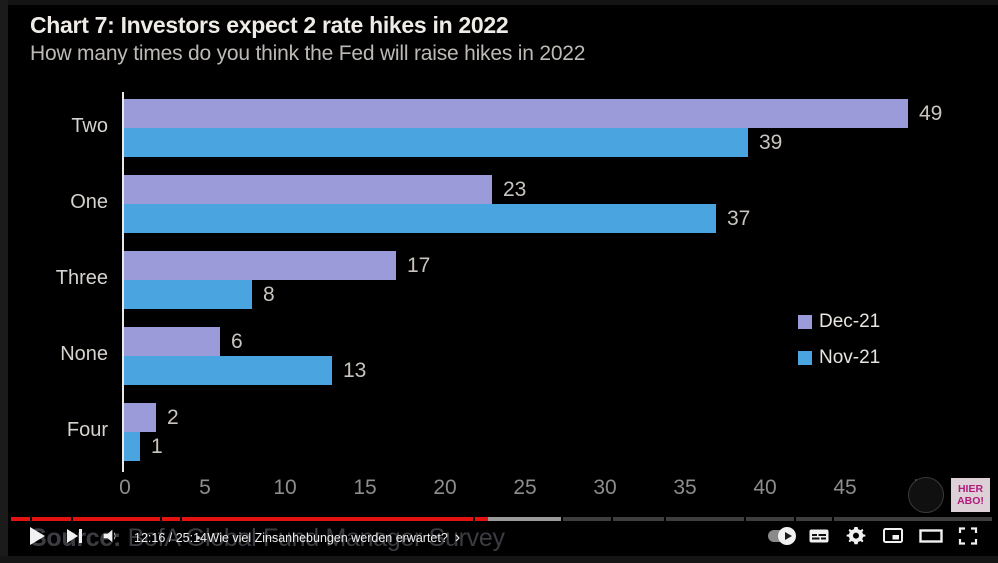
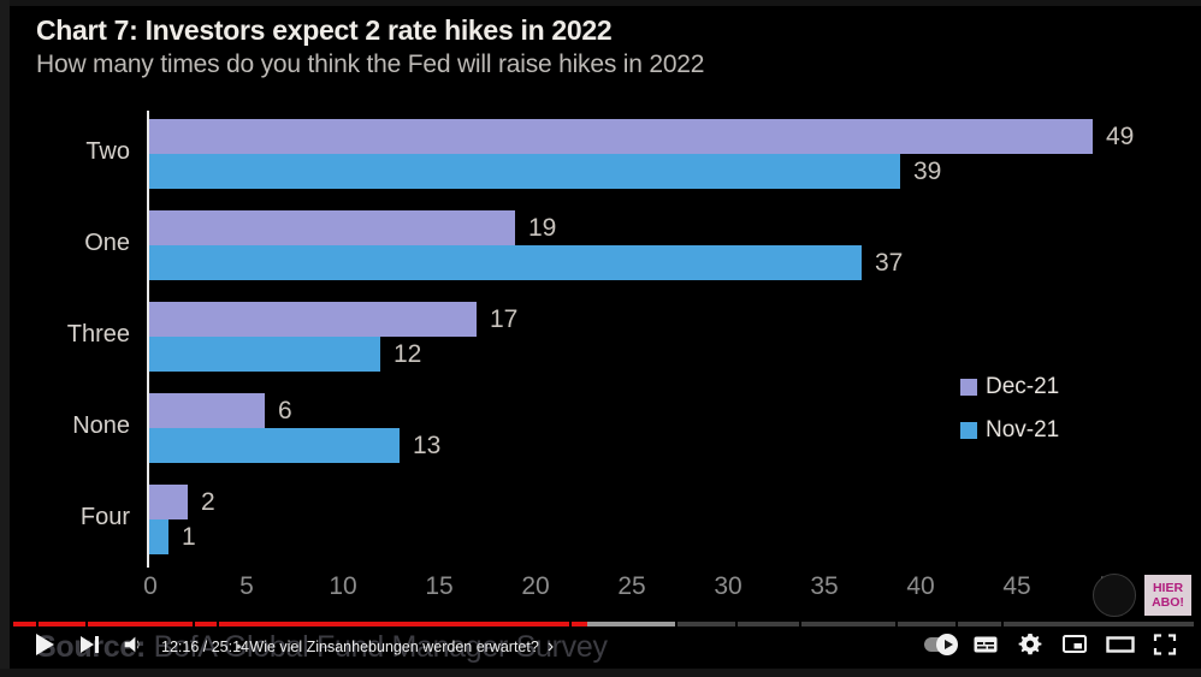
Dec-21/One: 23 -> 19
Nov-21/Three: 8 -> 12
